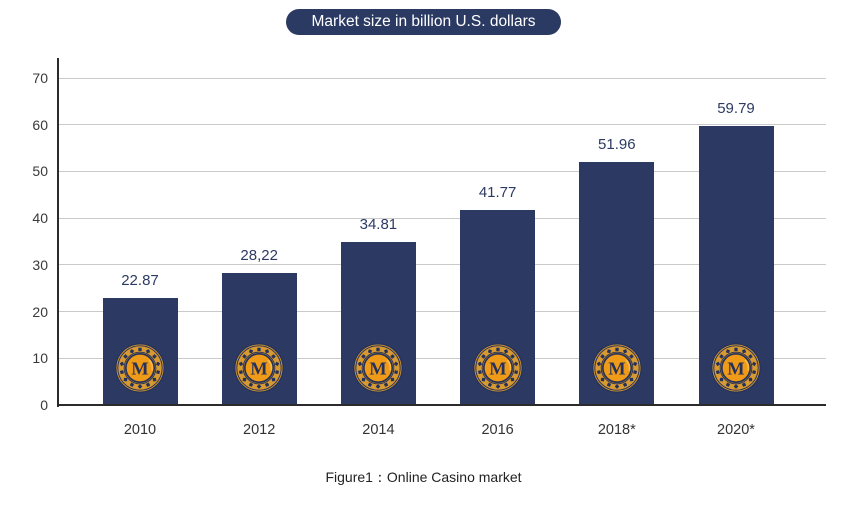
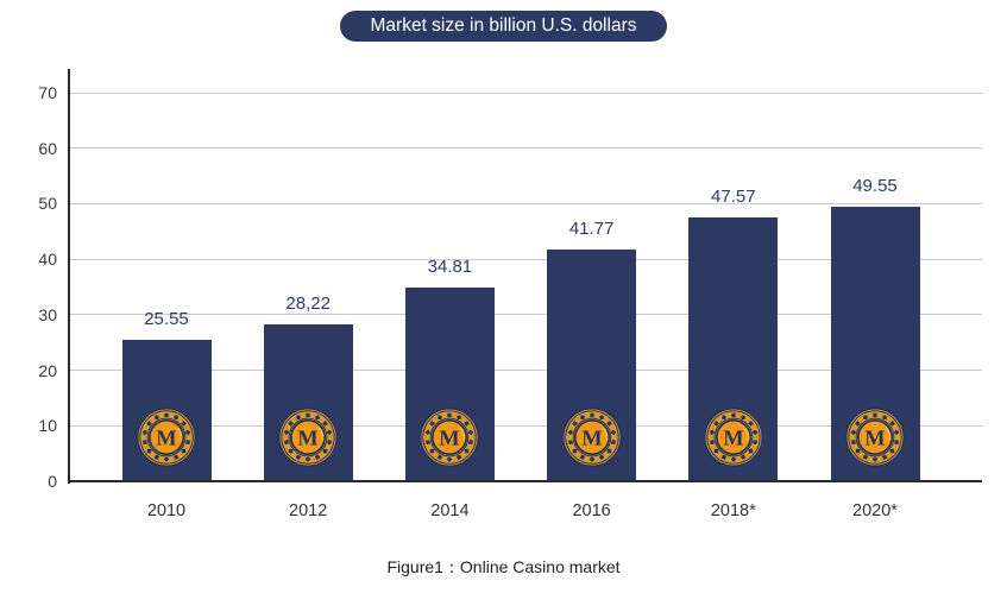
2010: 22.87 -> 25.55
2018*: 51.96 -> 47.57
2020*: 59.79 -> 49.55
